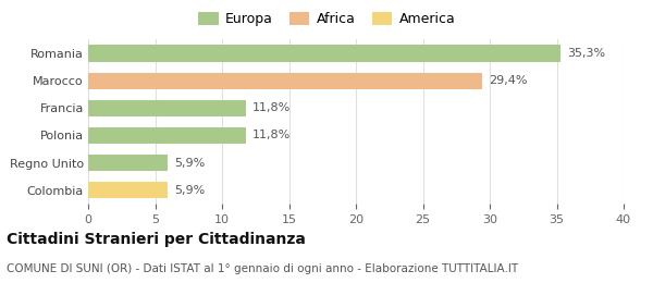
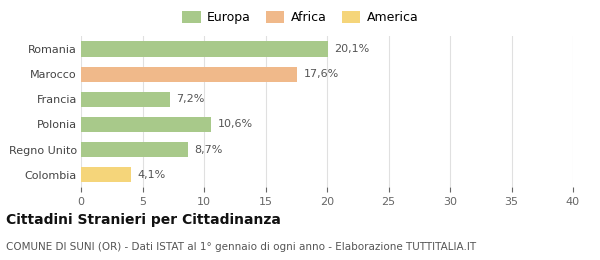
Romania: 35,3% -> 20,1%
Marocco: 29,4% -> 17,6%
Francia: 11,8% -> 7,2%
Polonia: 11,8% -> 10,6%
Regno Unito: 5,9% -> 8,7%
Colombia: 5,9% -> 4,1%
